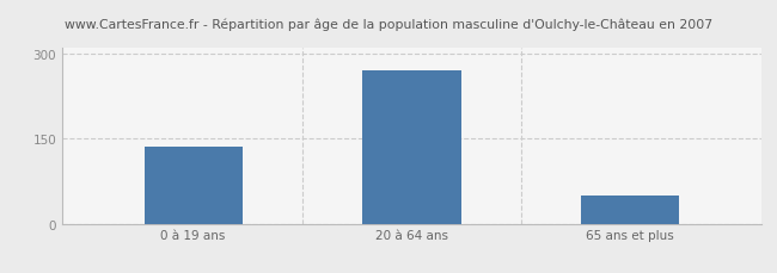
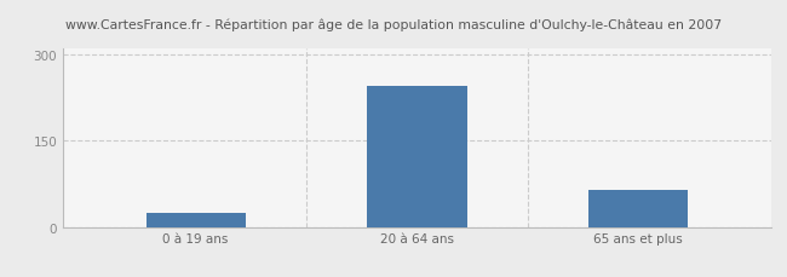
0 à 19 ans: 137 -> 25
20 à 64 ans: 270 -> 245
65 ans et plus: 50 -> 65
